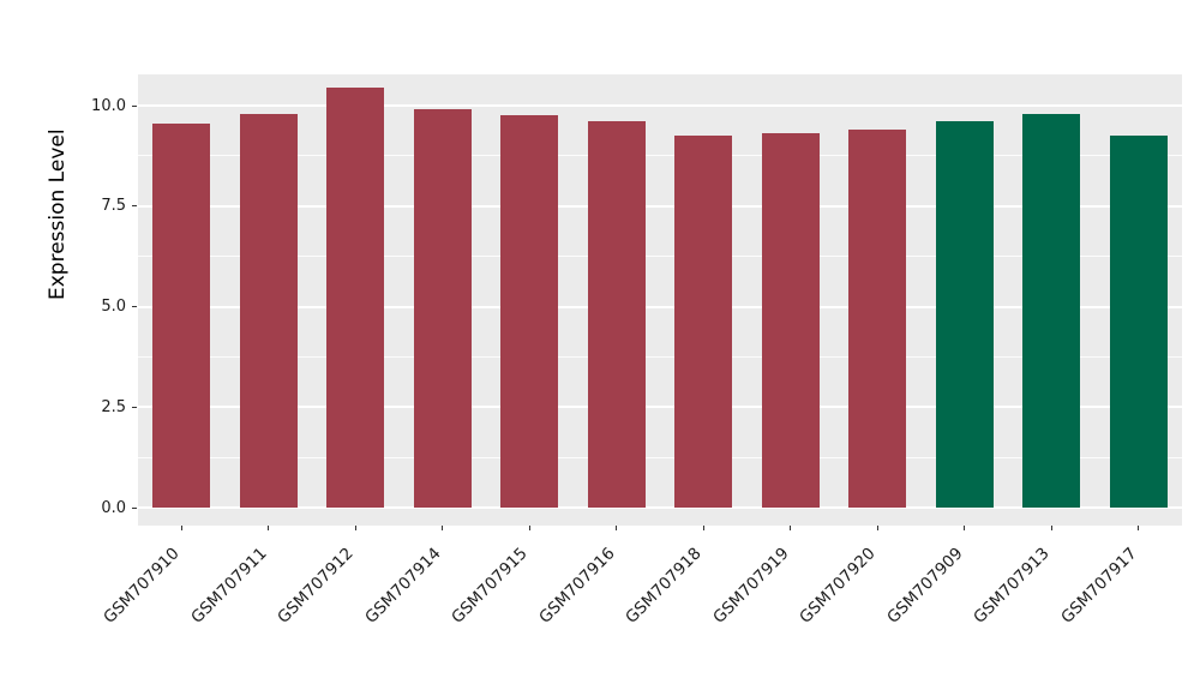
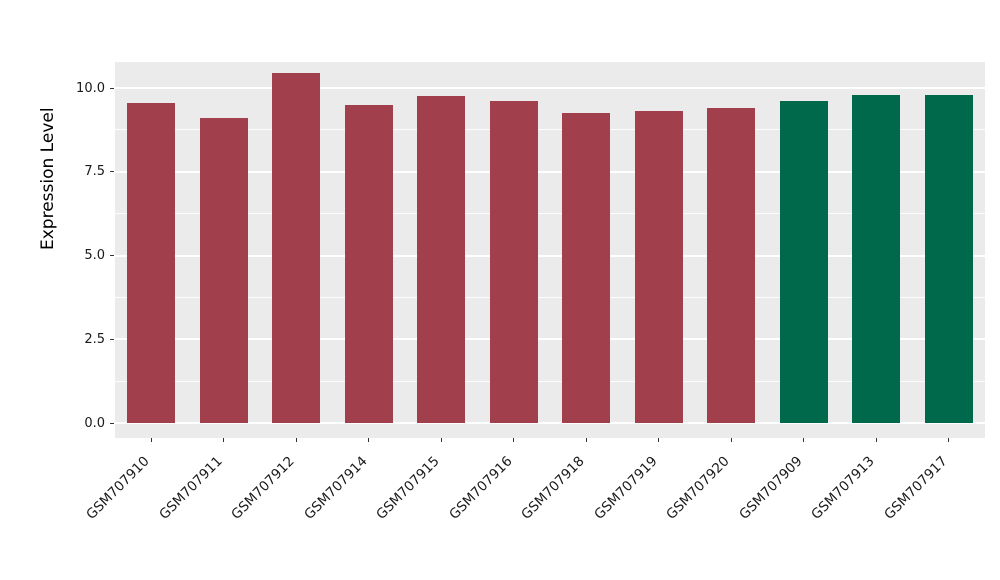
GSM707911: 9.8 -> 9.1
GSM707914: 9.9 -> 9.5
GSM707917: 9.2 -> 9.8
